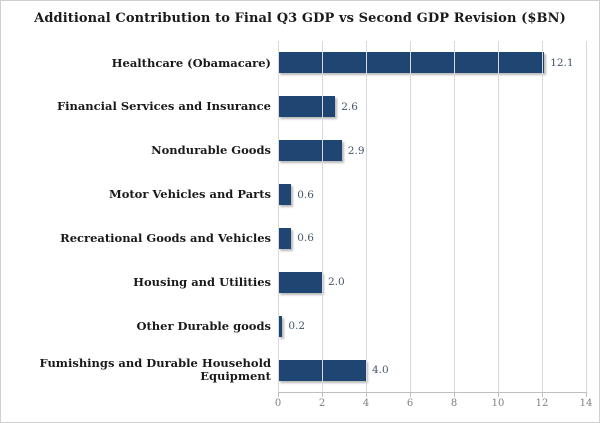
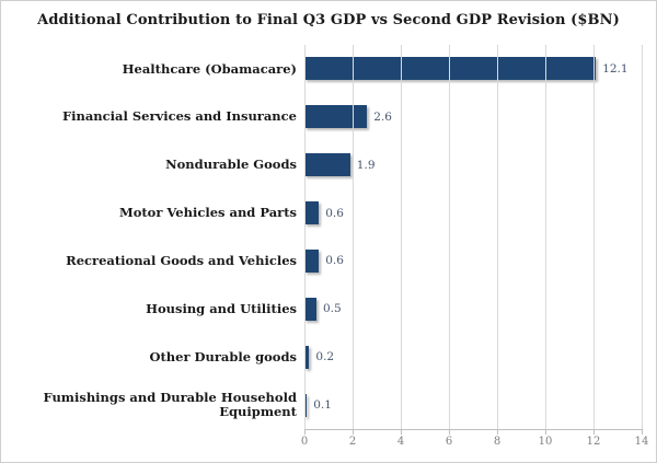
Nondurable Goods: 2.9 -> 1.9
Housing and Utilities: 2.0 -> 0.5
Fumishings and Durable Household Equipment: 4.0 -> 0.1
